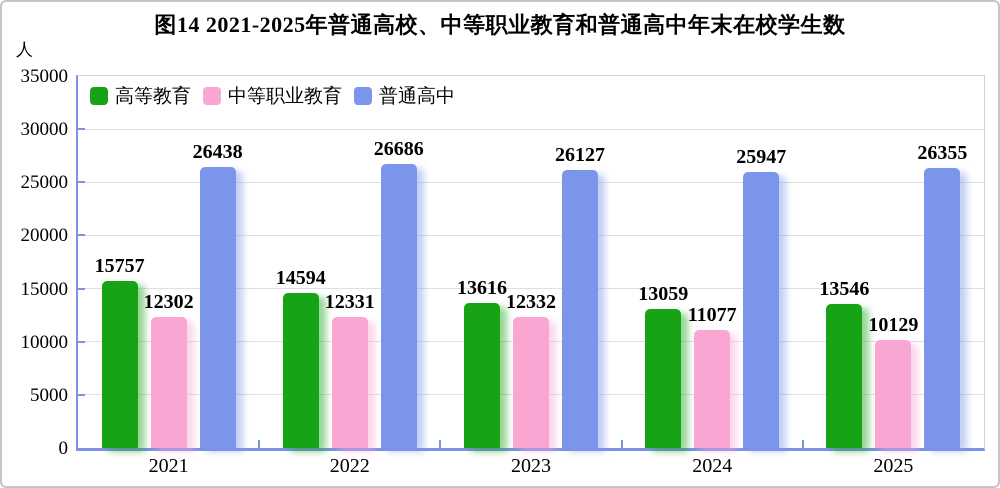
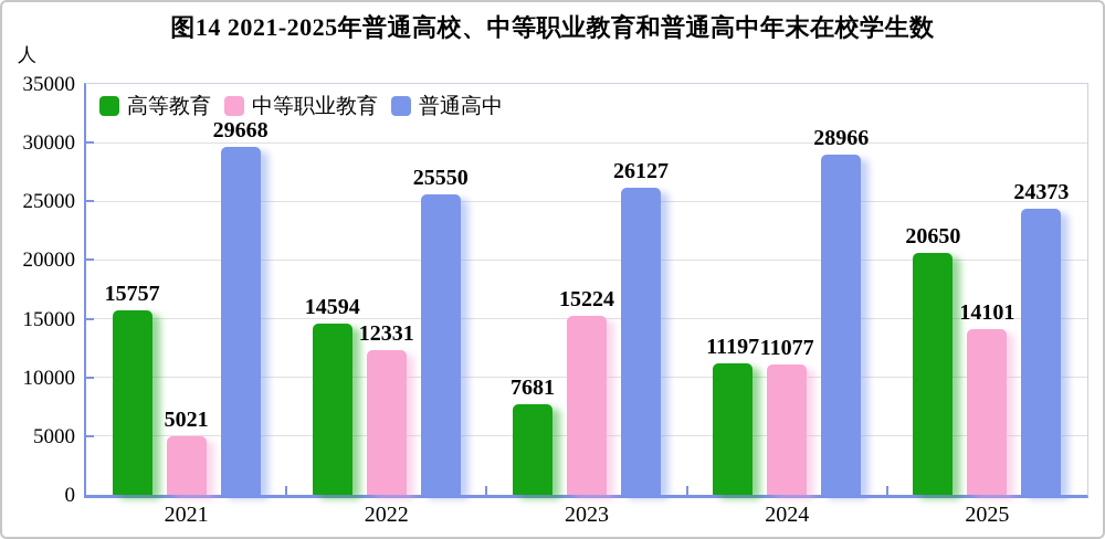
中等职业教育/2021: 12302 -> 5021
普通高中/2021: 26438 -> 29668
普通高中/2022: 26686 -> 25550
高等教育/2023: 13616 -> 7681
中等职业教育/2023: 12332 -> 15224
高等教育/2024: 13059 -> 11197
普通高中/2024: 25947 -> 28966
高等教育/2025: 13546 -> 20650
中等职业教育/2025: 10129 -> 14101
普通高中/2025: 26355 -> 24373
